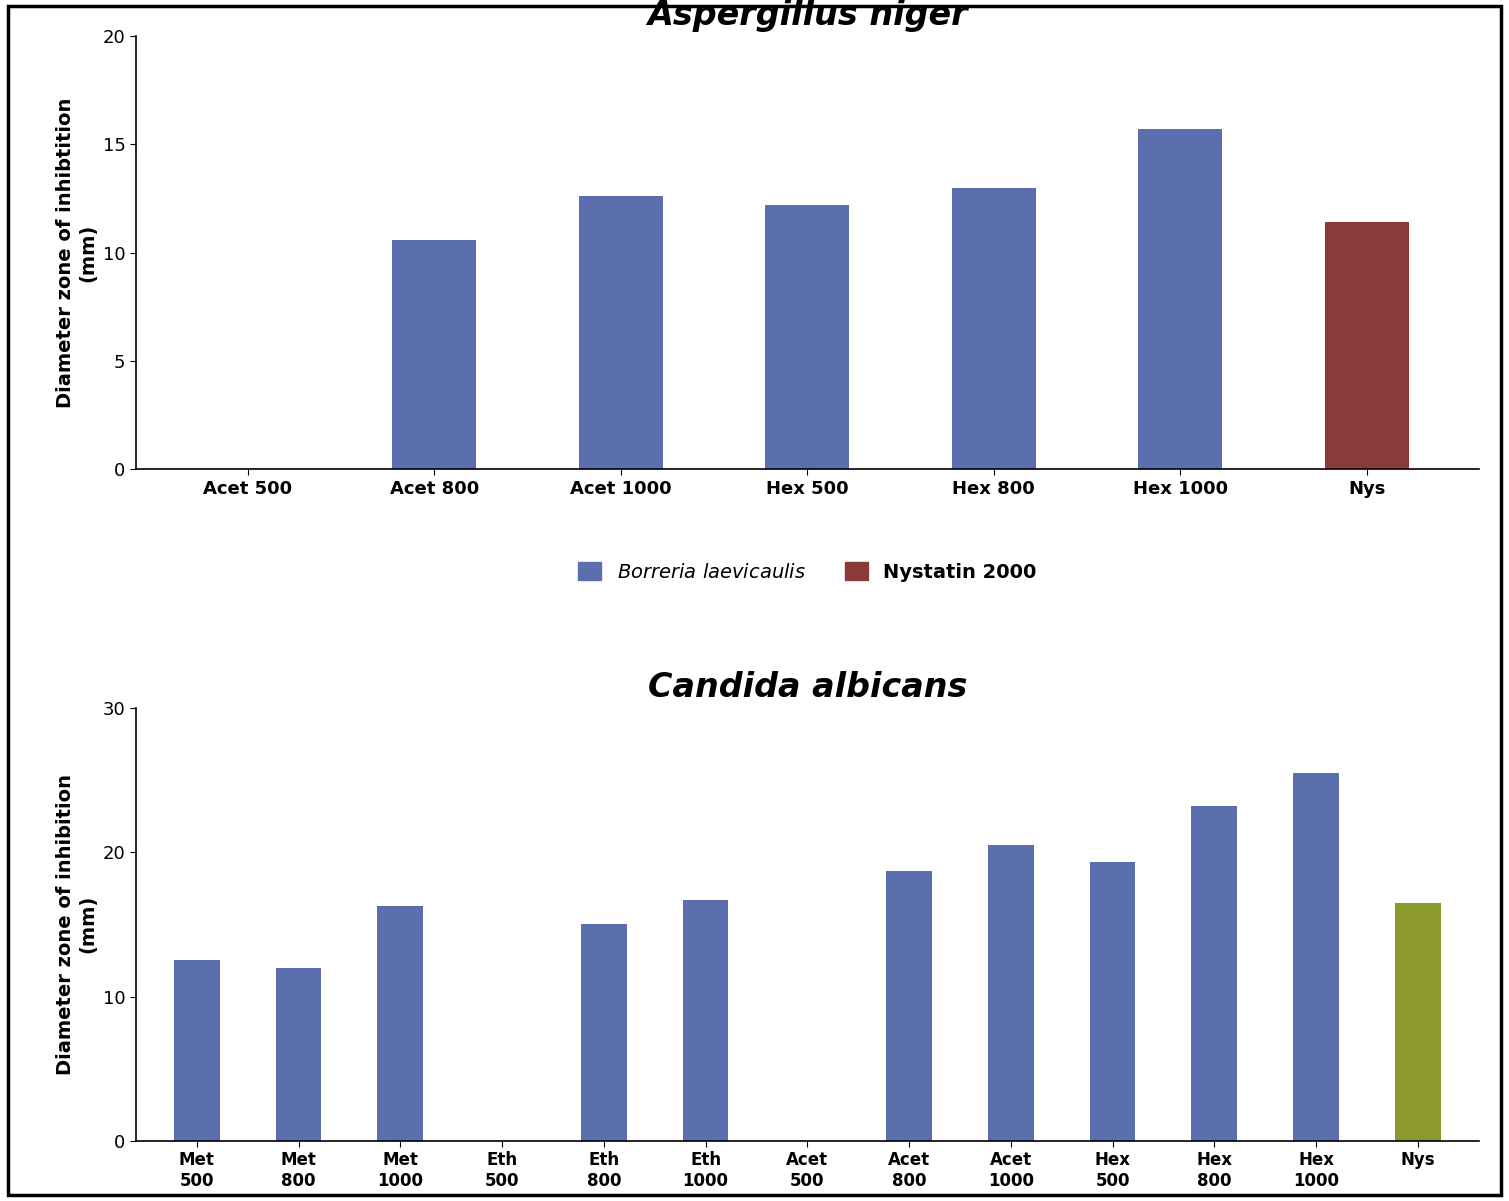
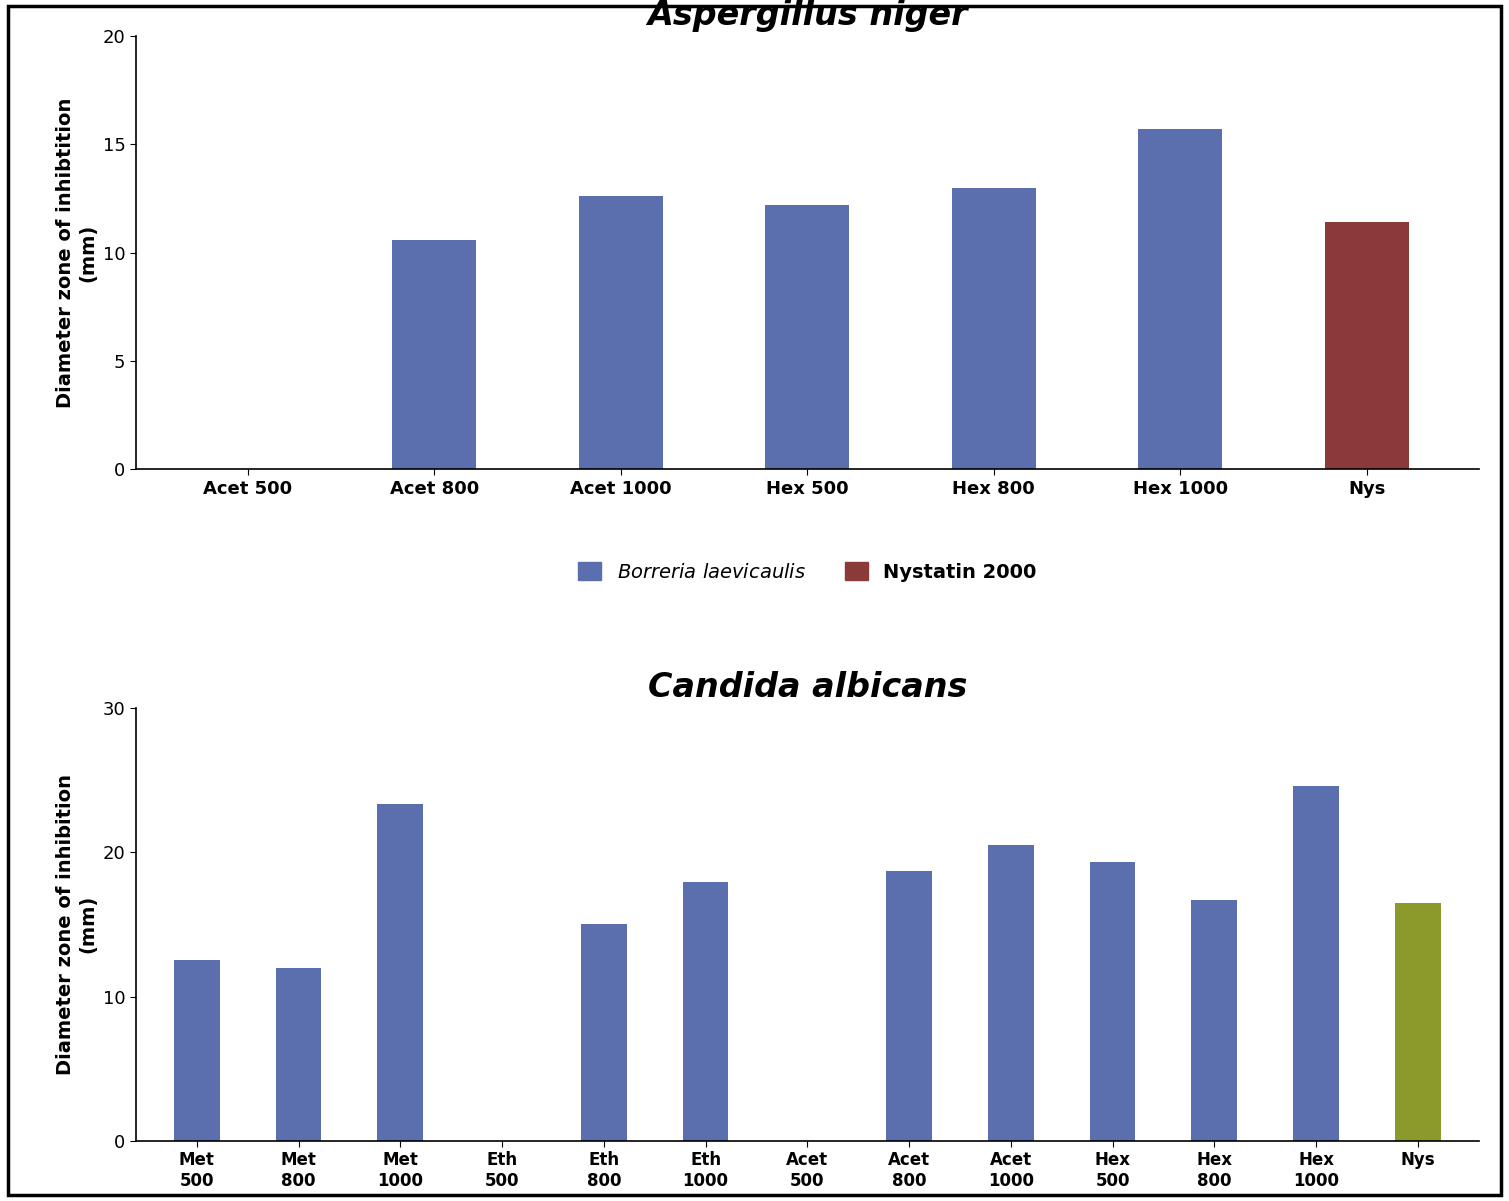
Candida albicans/Met 1000: 16.3 -> 23.3
Candida albicans/Eth 1000: 16.7 -> 17.9
Candida albicans/Hex 800: 23.2 -> 16.7
Candida albicans/Hex 1000: 25.5 -> 24.6
